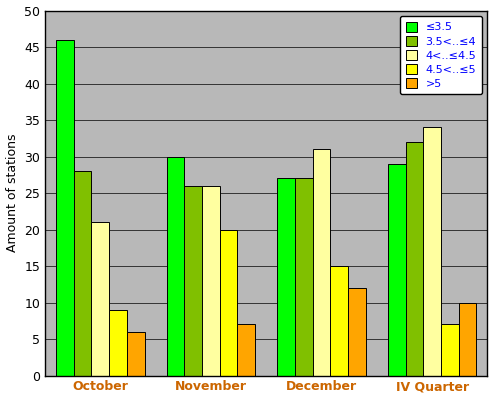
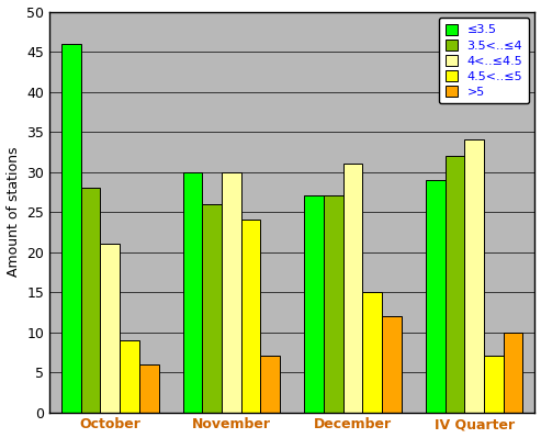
4<..≤4.5/November: 26 -> 30
4.5<..≤5/November: 20 -> 24
